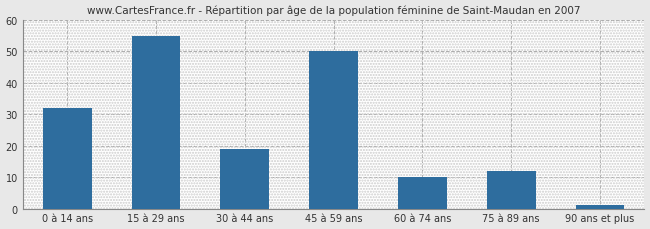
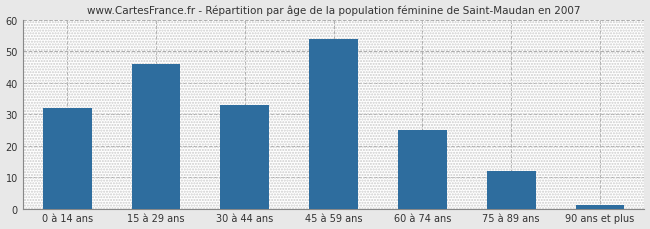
15 à 29 ans: 55 -> 46
30 à 44 ans: 19 -> 33
45 à 59 ans: 50 -> 54
60 à 74 ans: 10 -> 25
